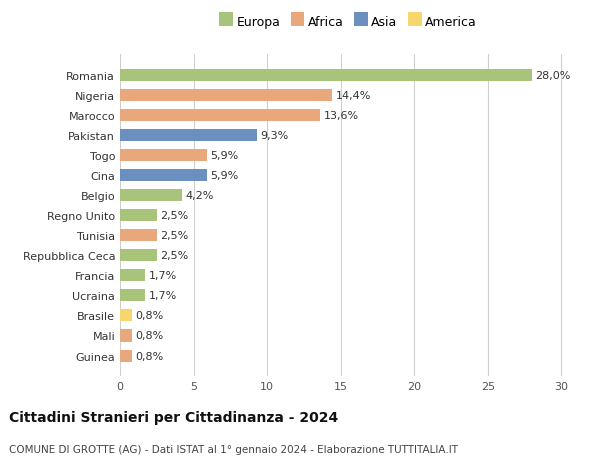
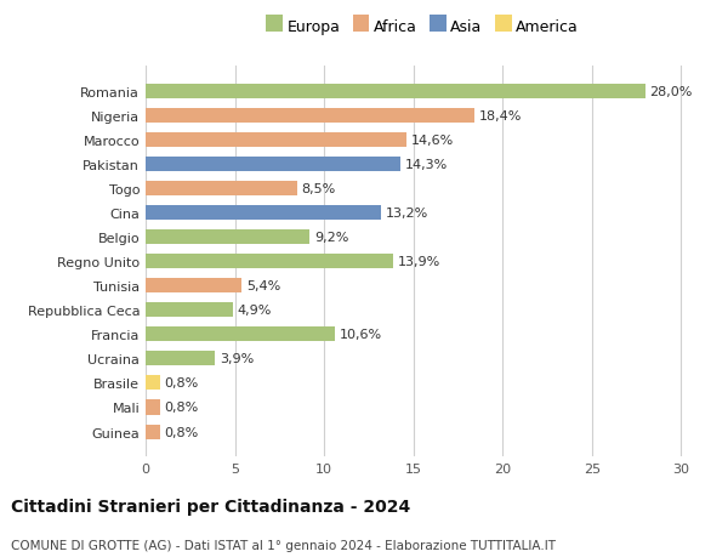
Nigeria: 14,4% -> 18,4%
Marocco: 13,6% -> 14,6%
Pakistan: 9,3% -> 14,3%
Togo: 5,9% -> 8,5%
Cina: 5,9% -> 13,2%
Belgio: 4,2% -> 9,2%
Regno Unito: 2,5% -> 13,9%
Tunisia: 2,5% -> 5,4%
Repubblica Ceca: 2,5% -> 4,9%
Francia: 1,7% -> 10,6%
Ucraina: 1,7% -> 3,9%
